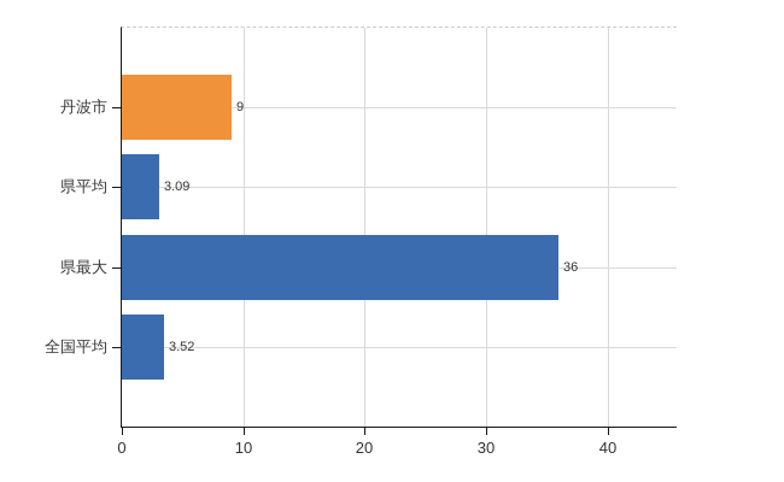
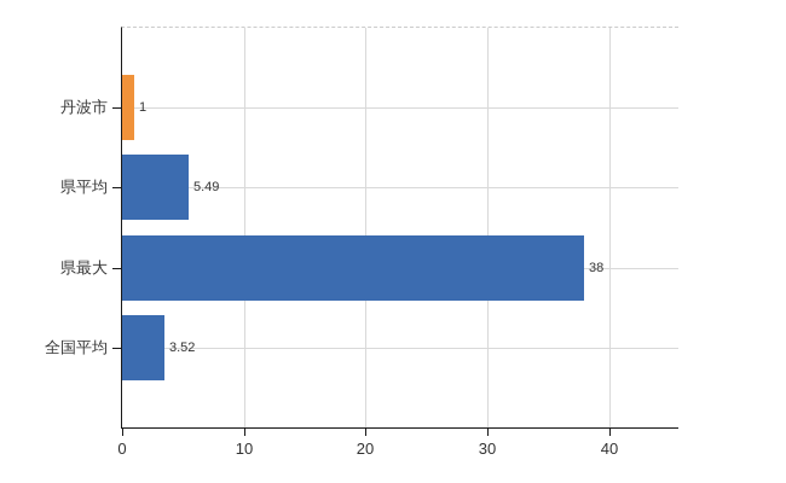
丹波市: 9 -> 1
県平均: 3.09 -> 5.49
県最大: 36 -> 38
